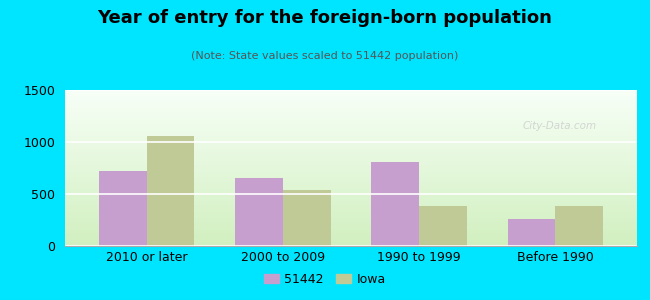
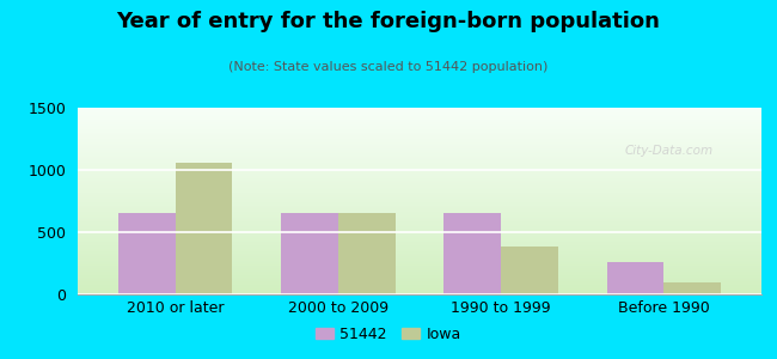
51442/2010 or later: 720 -> 650
Iowa/2000 to 2009: 540 -> 650
51442/1990 to 1999: 810 -> 650
Iowa/Before 1990: 380 -> 100
